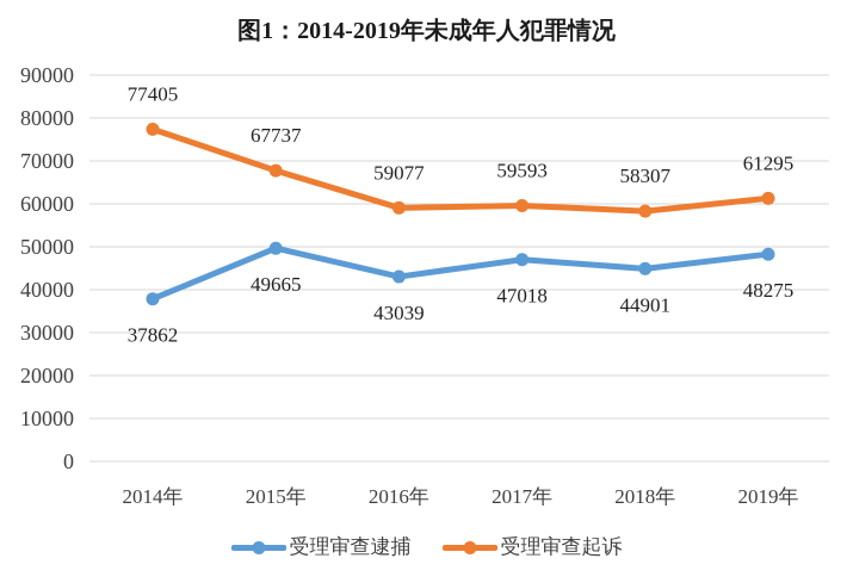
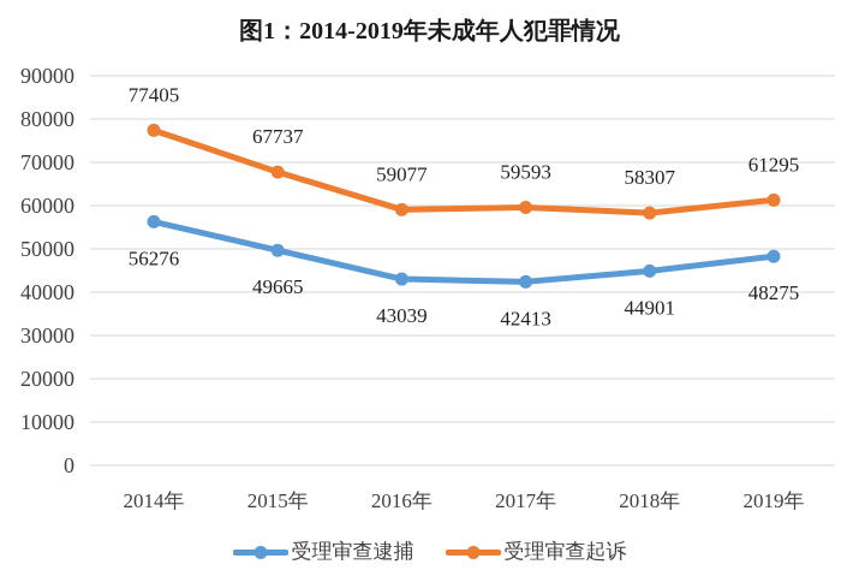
受理审查逮捕/2014年: 37862 -> 56276
受理审查逮捕/2017年: 47018 -> 42413
